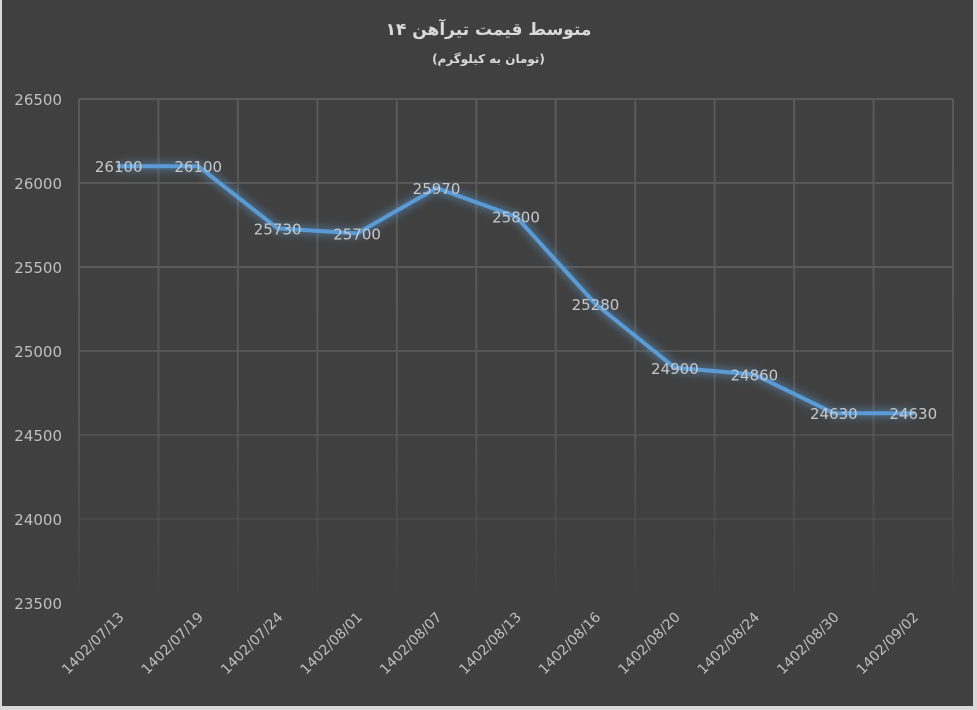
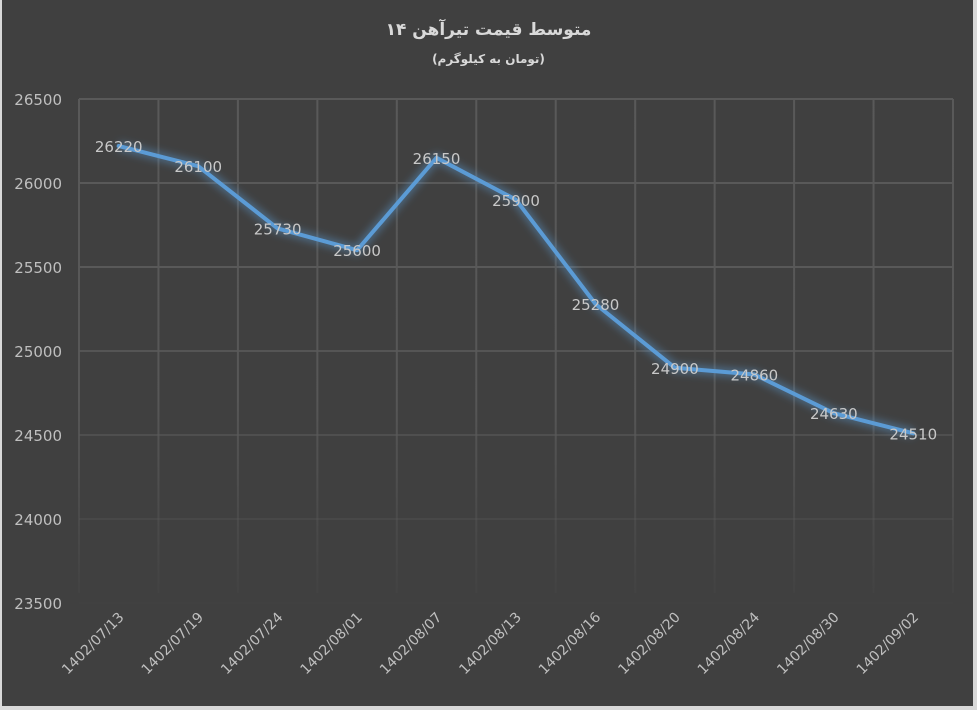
1402/07/13: 26100 -> 26220
1402/08/01: 25700 -> 25600
1402/08/07: 25970 -> 26150
1402/08/13: 25800 -> 25900
1402/09/02: 24630 -> 24510
